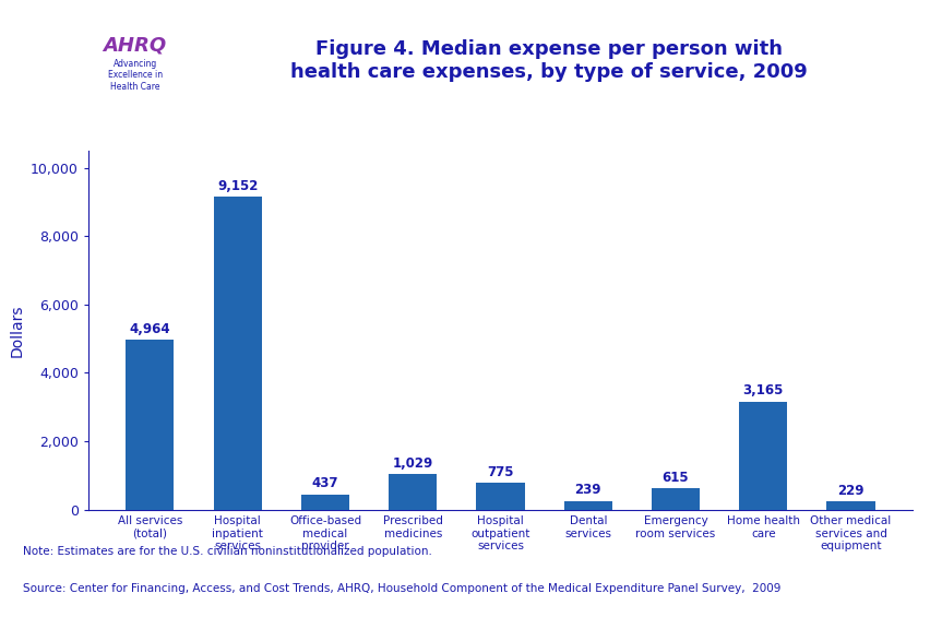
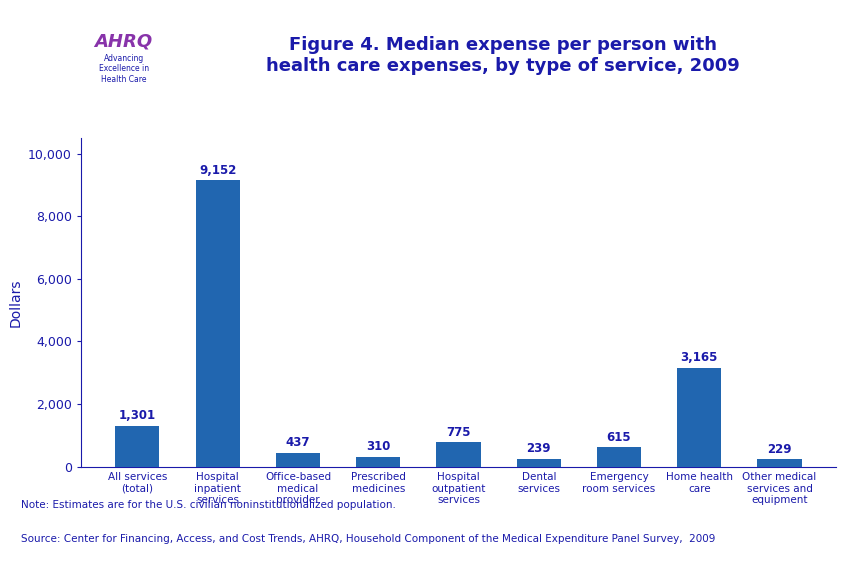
All services (total): 4,964 -> 1,301
Prescribed medicines: 1,029 -> 310
